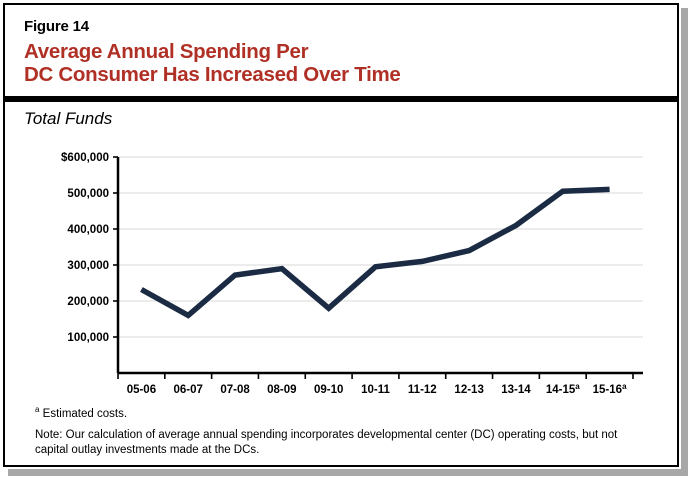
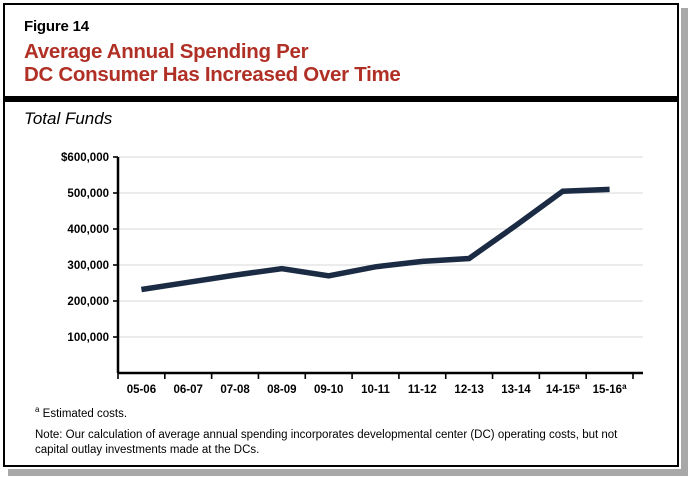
06-07: $160000 -> $250000
09-10: $180000 -> $270000
12-13: $340000 -> $320000
